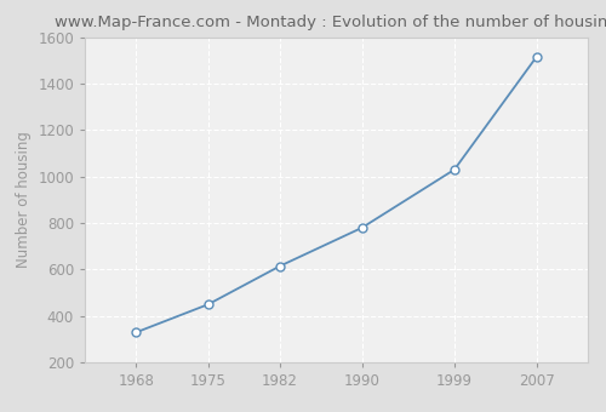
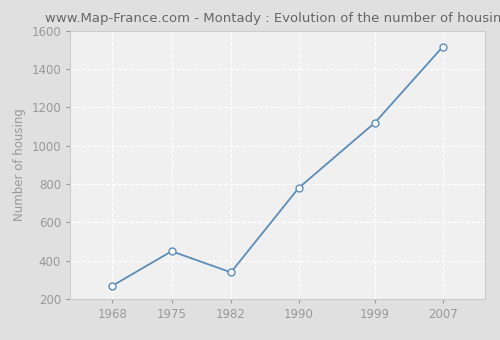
1968: 330 -> 270
1982: 620 -> 340
1999: 1030 -> 1120
